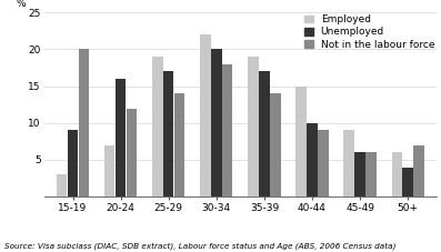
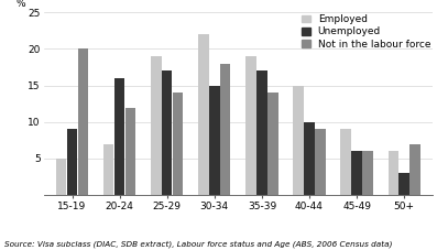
Employed/15-19: 3 -> 5
Unemployed/30-34: 20 -> 15
Unemployed/50+: 4 -> 3
